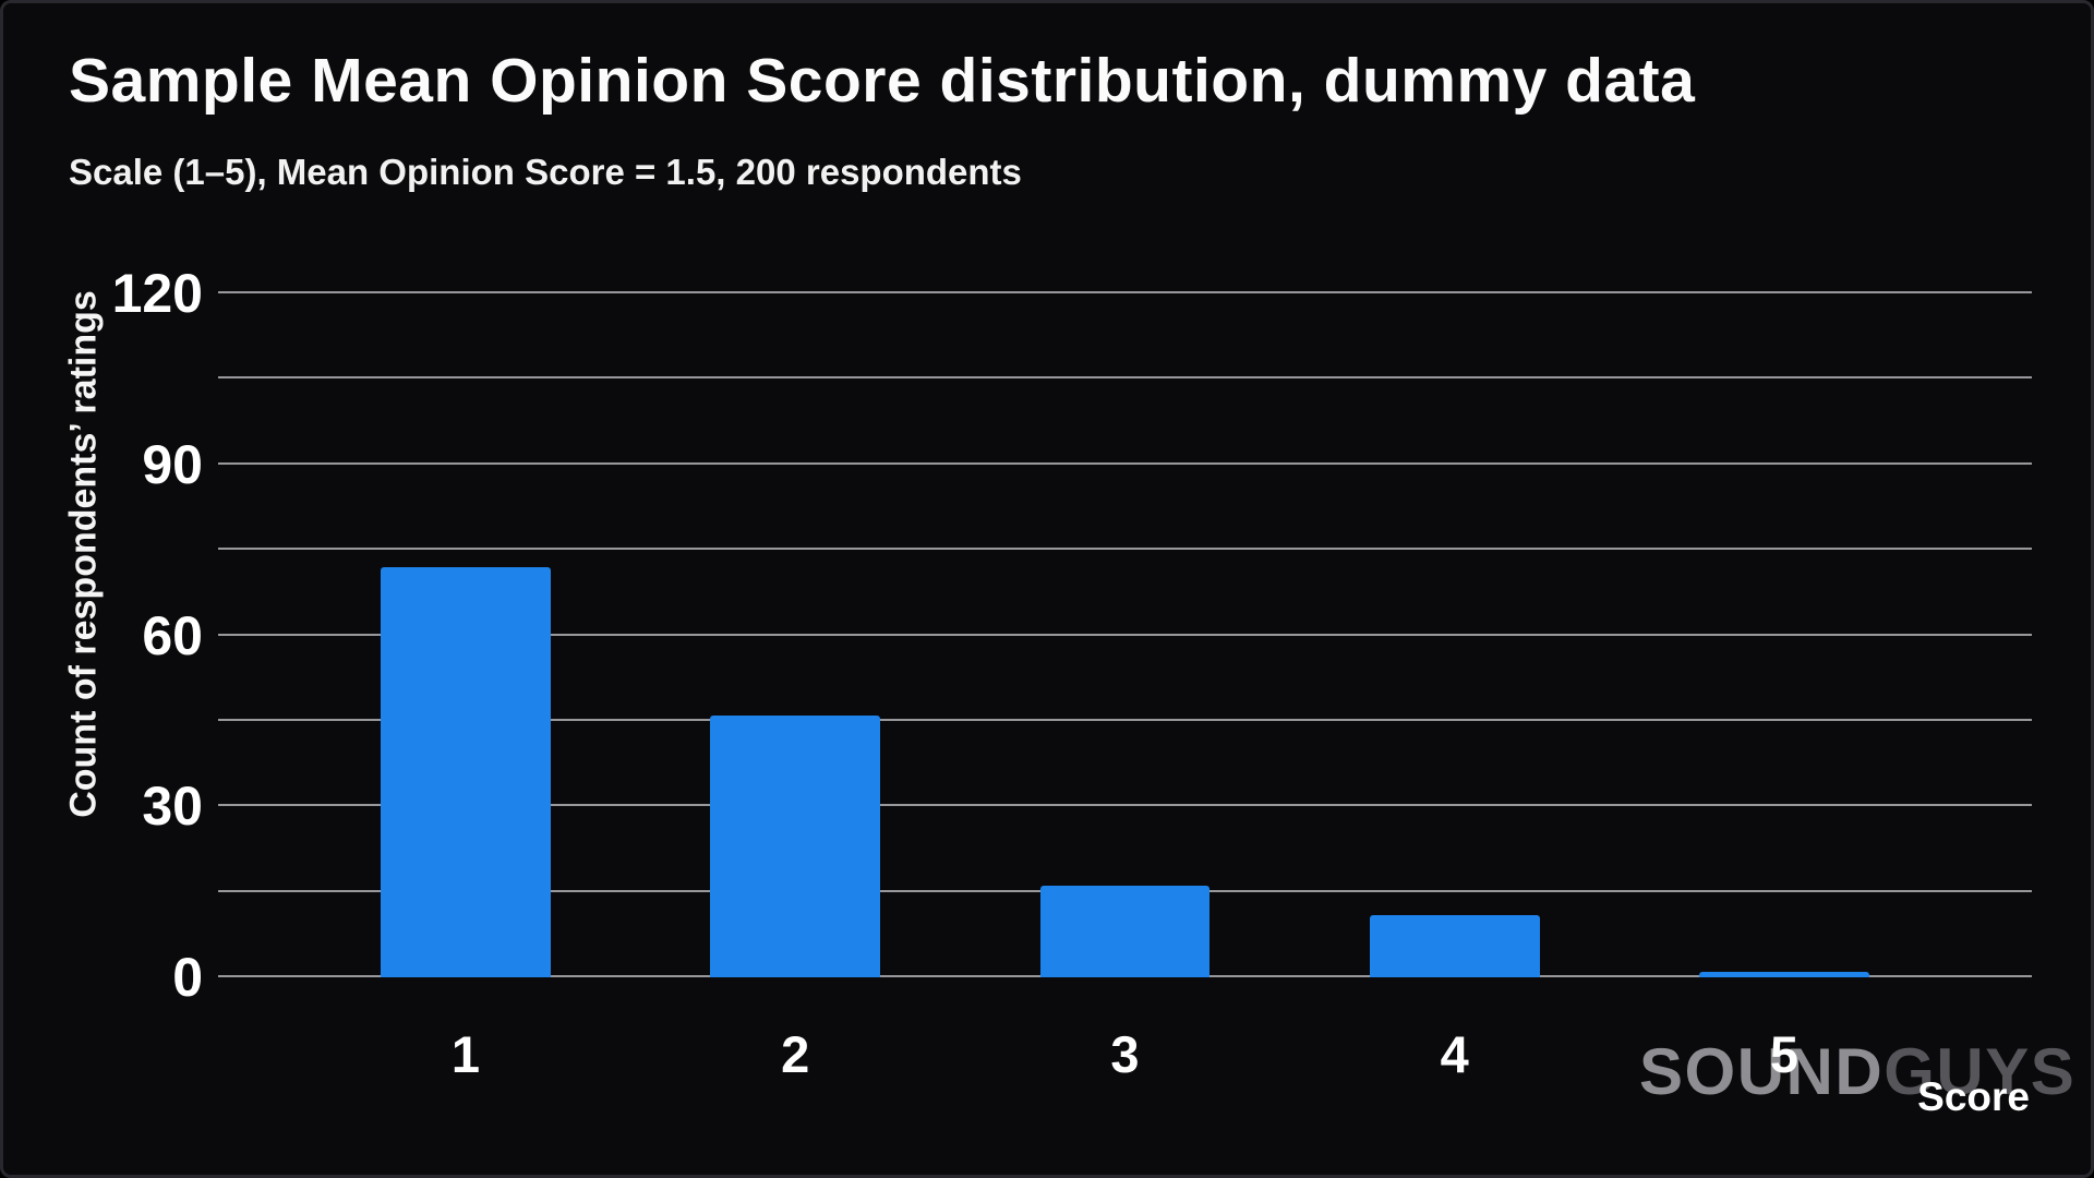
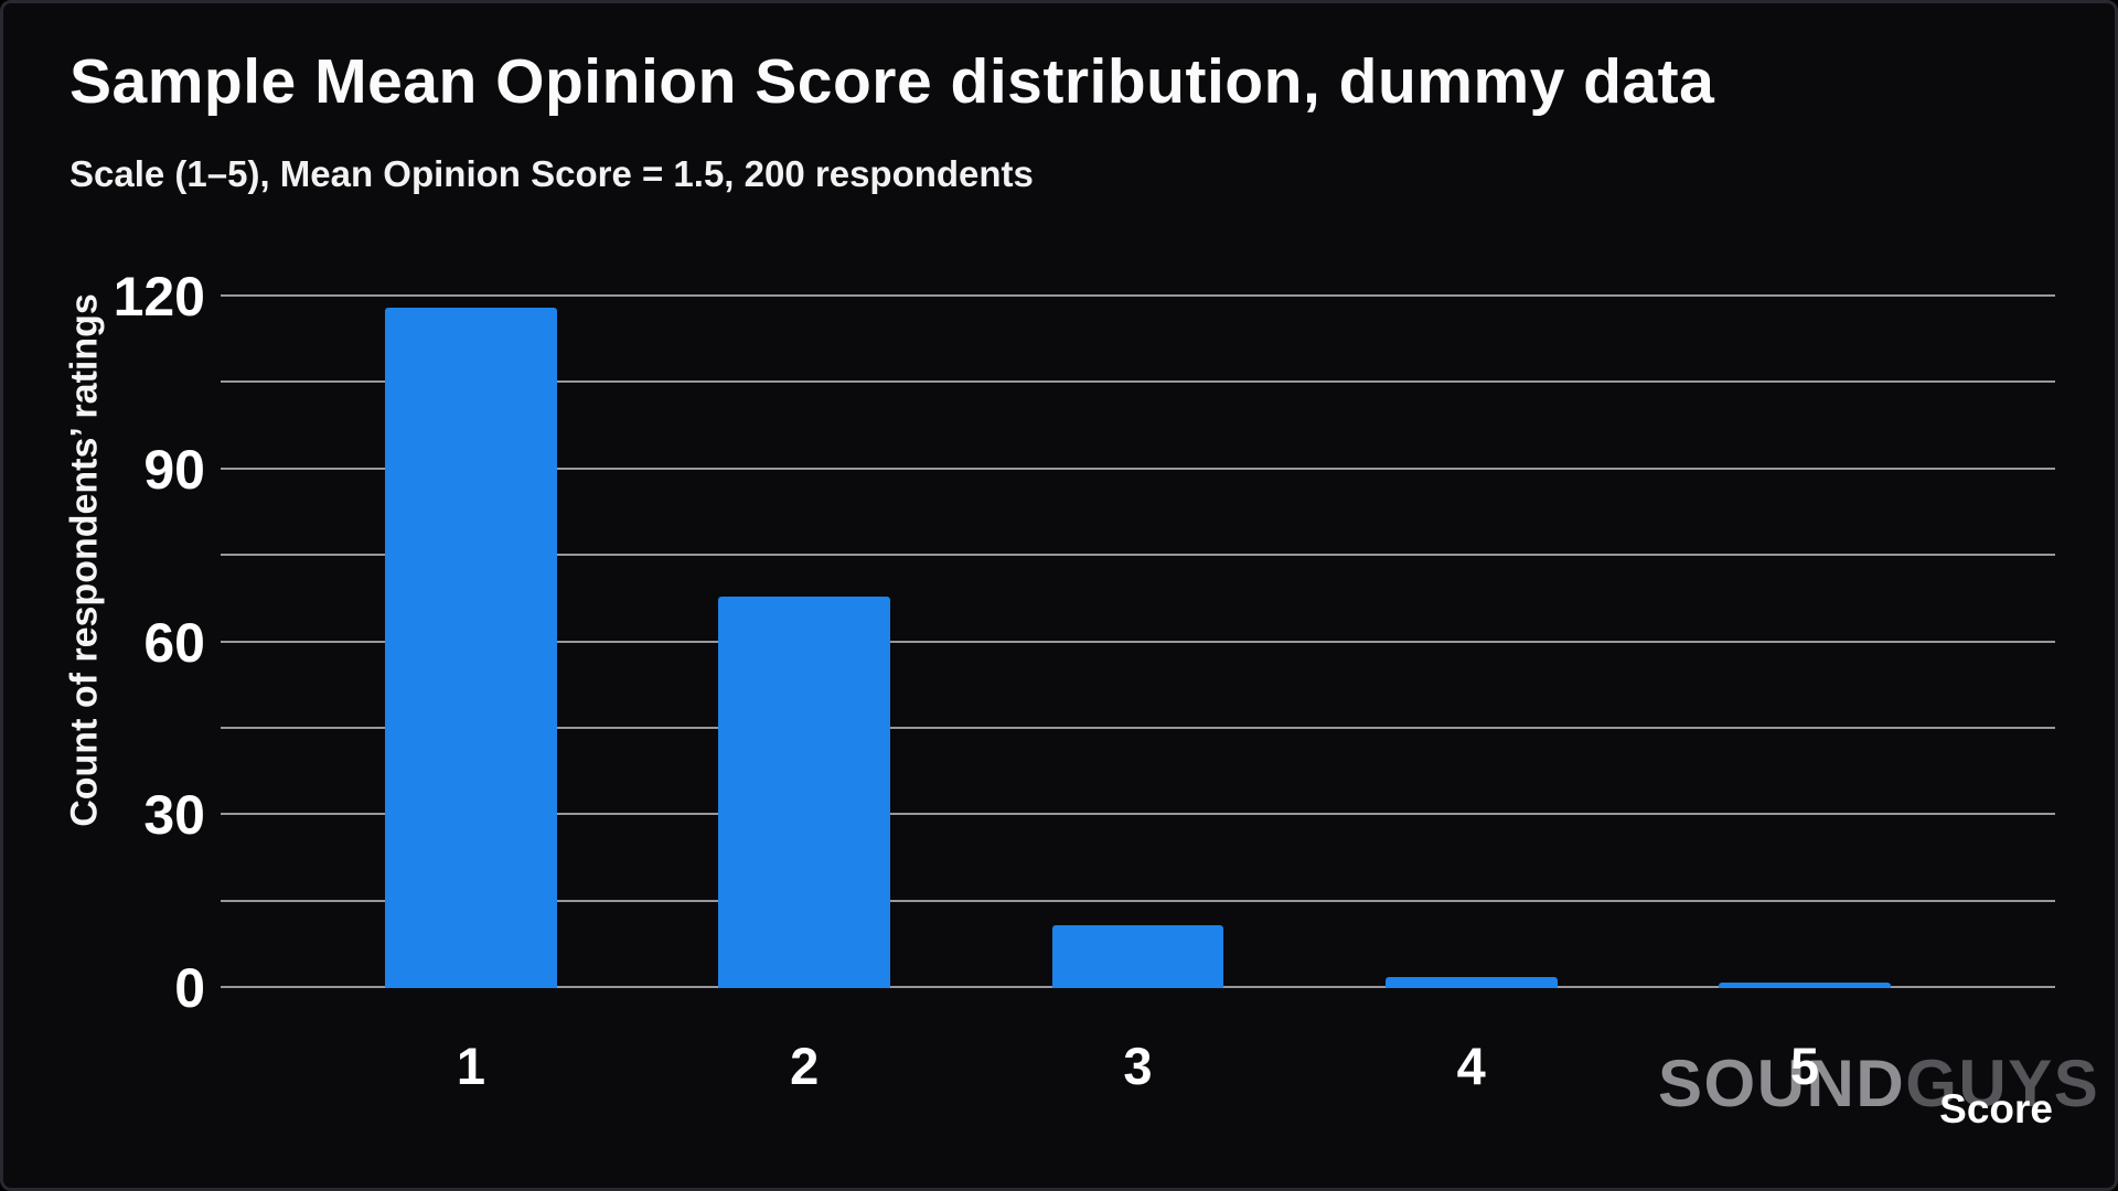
1: 72 -> 118
2: 46 -> 68
3: 16 -> 11
4: 11 -> 2
